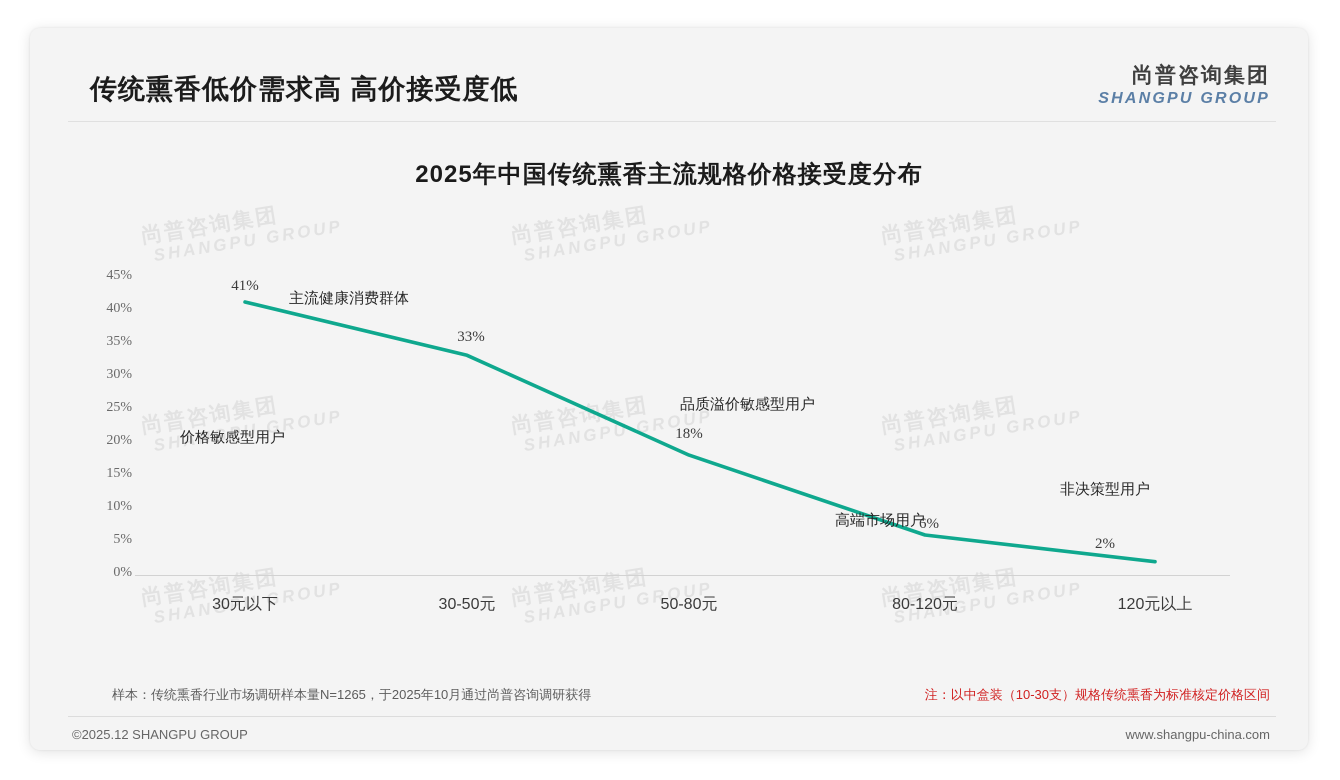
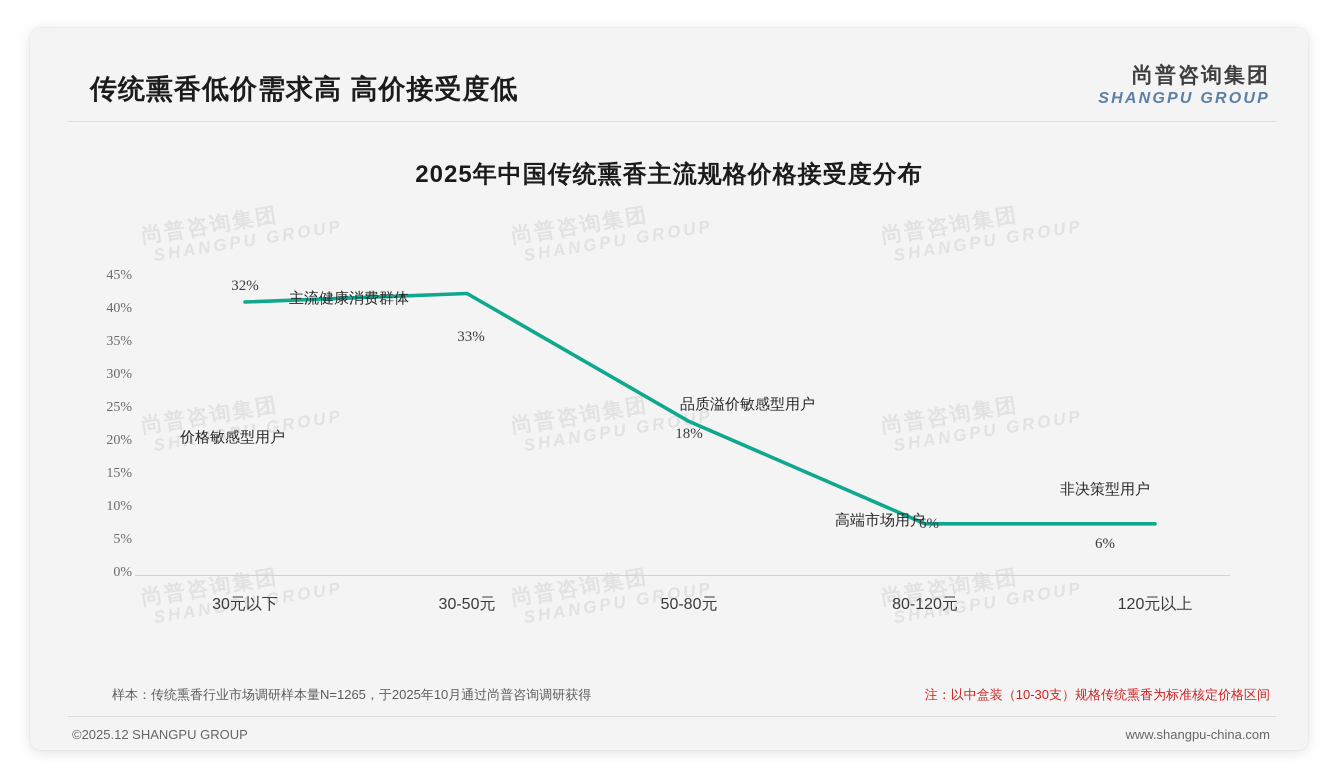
30元以下: 41% -> 32%
120元以上: 2% -> 6%
